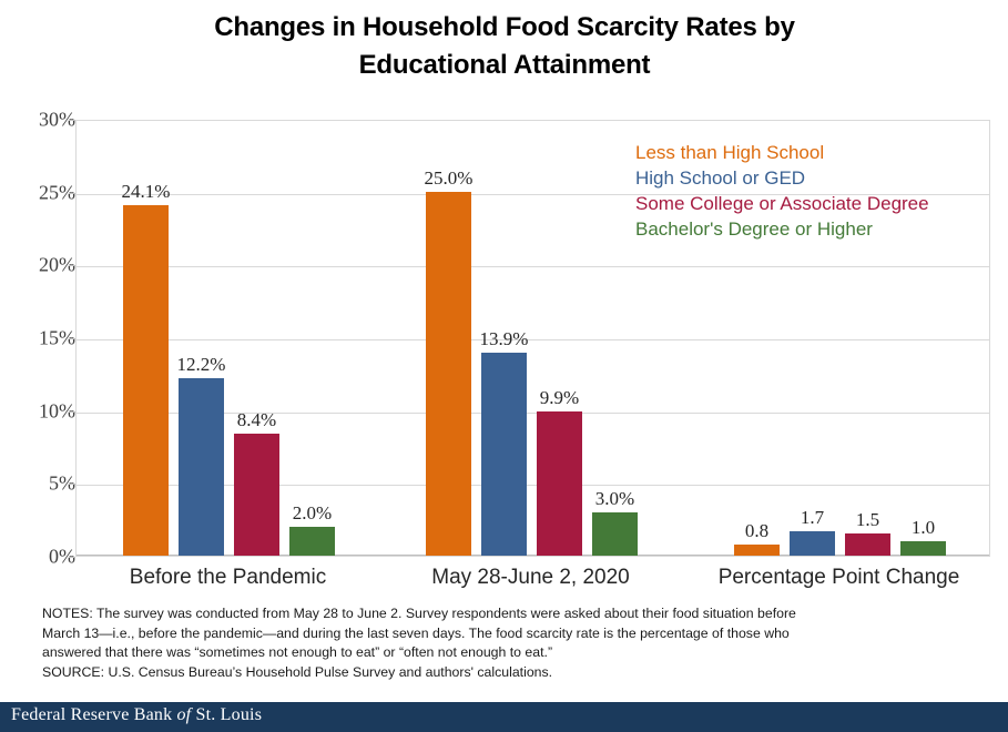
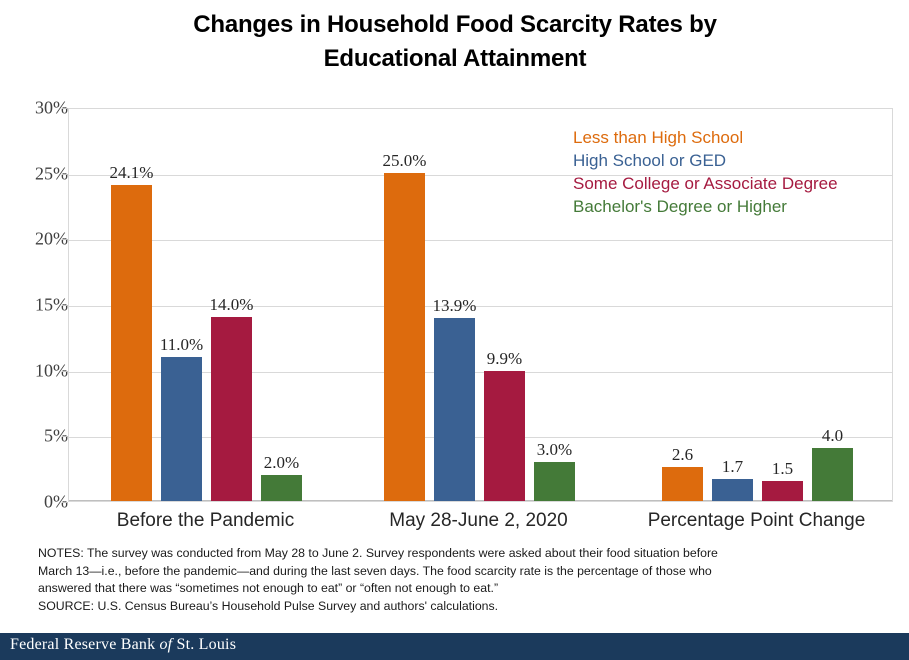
High School or GED/Before the Pandemic: 12.2% -> 11.0%
Some College or Associate Degree/Before the Pandemic: 8.4% -> 14.0%
Less than High School/Percentage Point Change: 0.8 -> 2.6
Bachelor's Degree or Higher/Percentage Point Change: 1.0 -> 4.0
